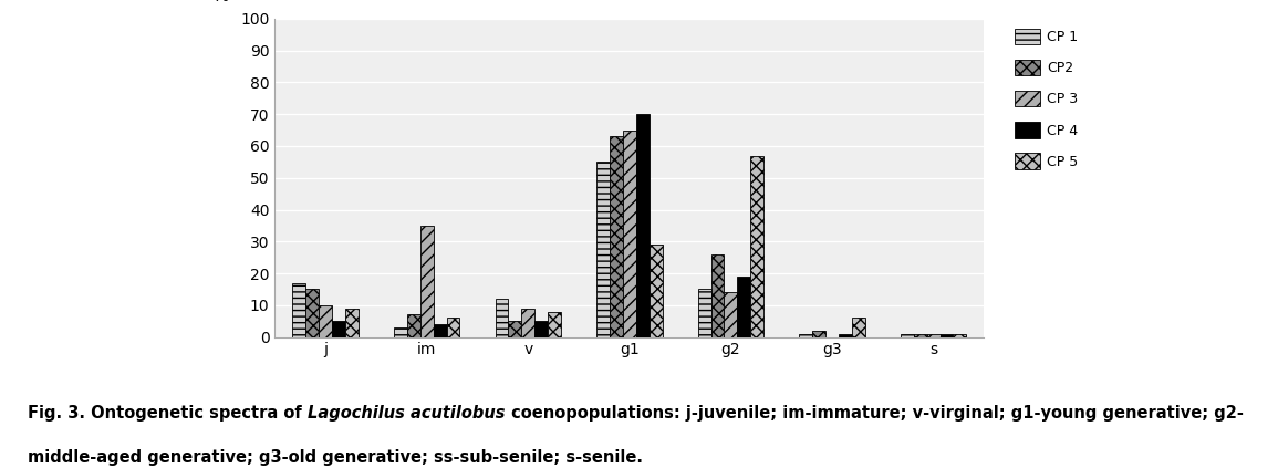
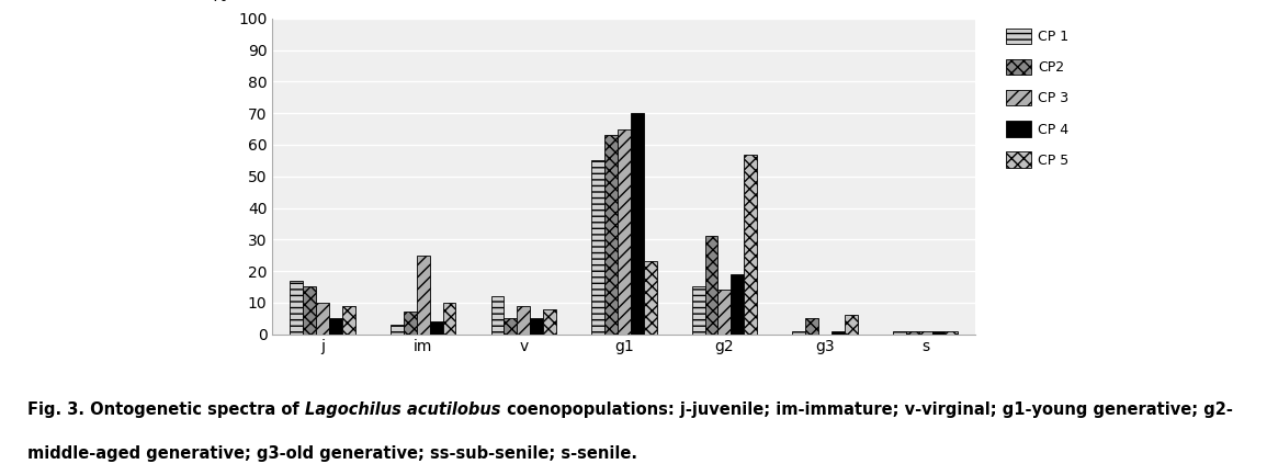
CP 3/im: 35 -> 25
CP 5/im: 6 -> 10
CP 5/g1: 29 -> 23
CP2/g2: 26 -> 31
CP2/g3: 2 -> 5
